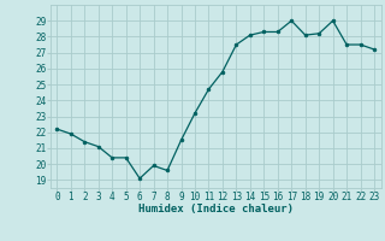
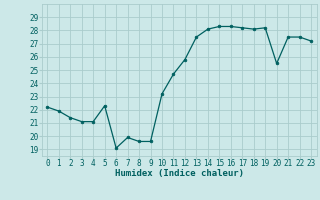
4: 20.4 -> 21.1
5: 20.4 -> 22.3
9: 21.5 -> 19.6
17: 29.0 -> 28.2
20: 29.0 -> 25.5
